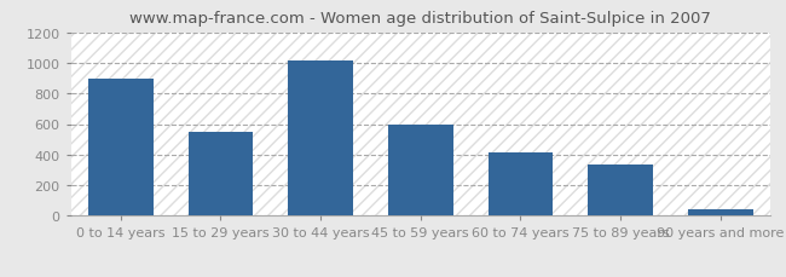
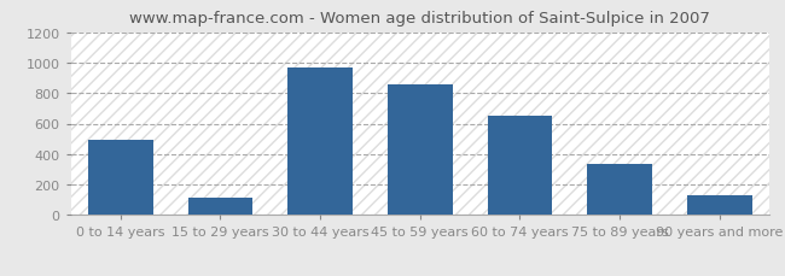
0 to 14 years: 900 -> 490
15 to 29 years: 540 -> 110
30 to 44 years: 1020 -> 970
45 to 59 years: 600 -> 860
60 to 74 years: 420 -> 650
90 years and more: 40 -> 130
